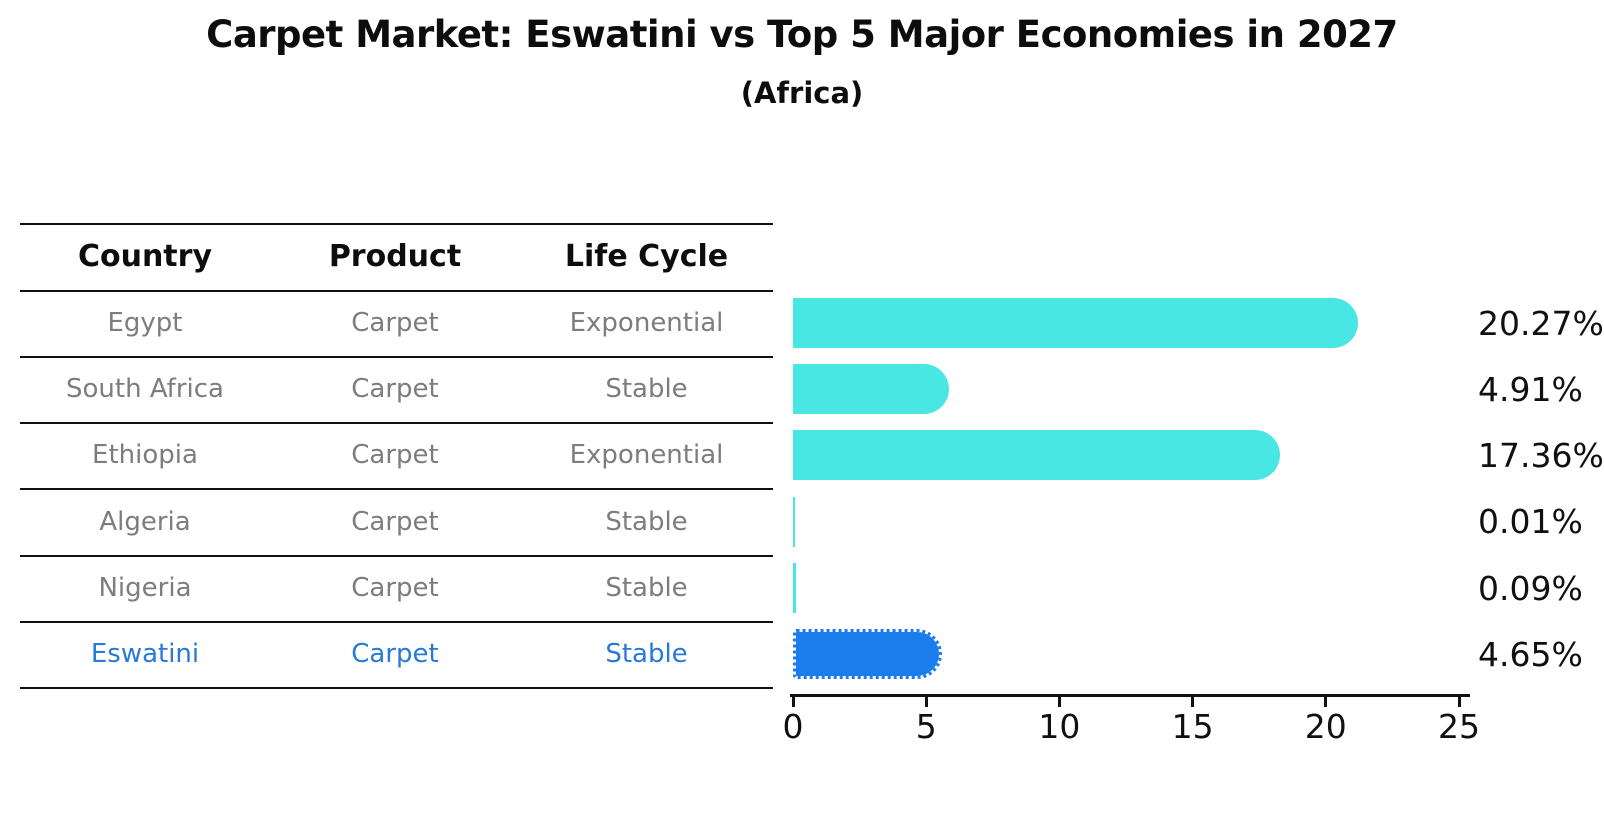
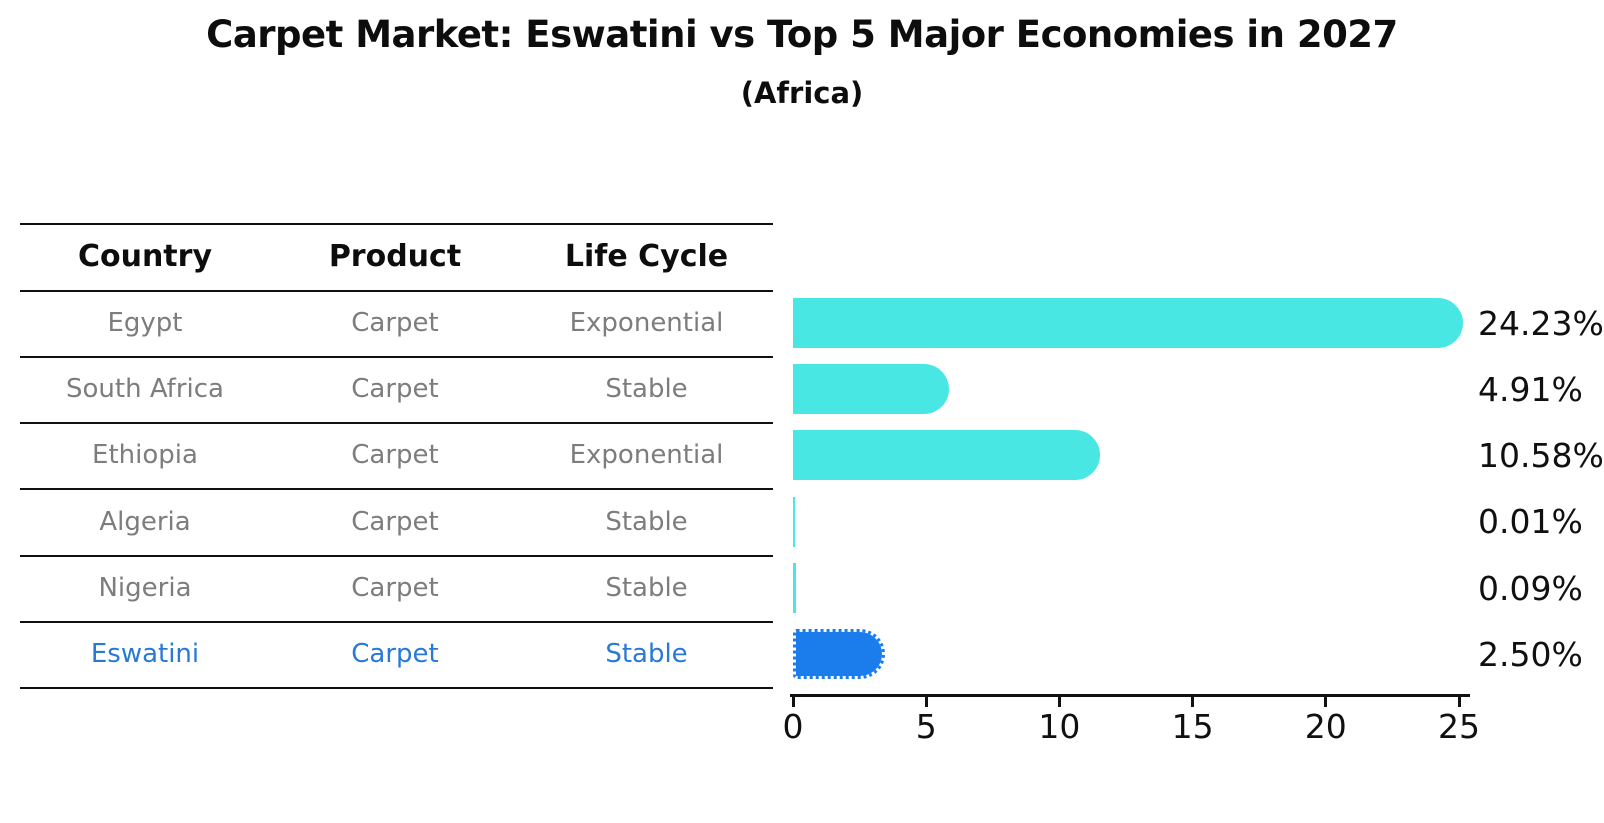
Egypt: 20.27% -> 24.23%
Ethiopia: 17.36% -> 10.58%
Eswatini: 4.65% -> 2.50%
